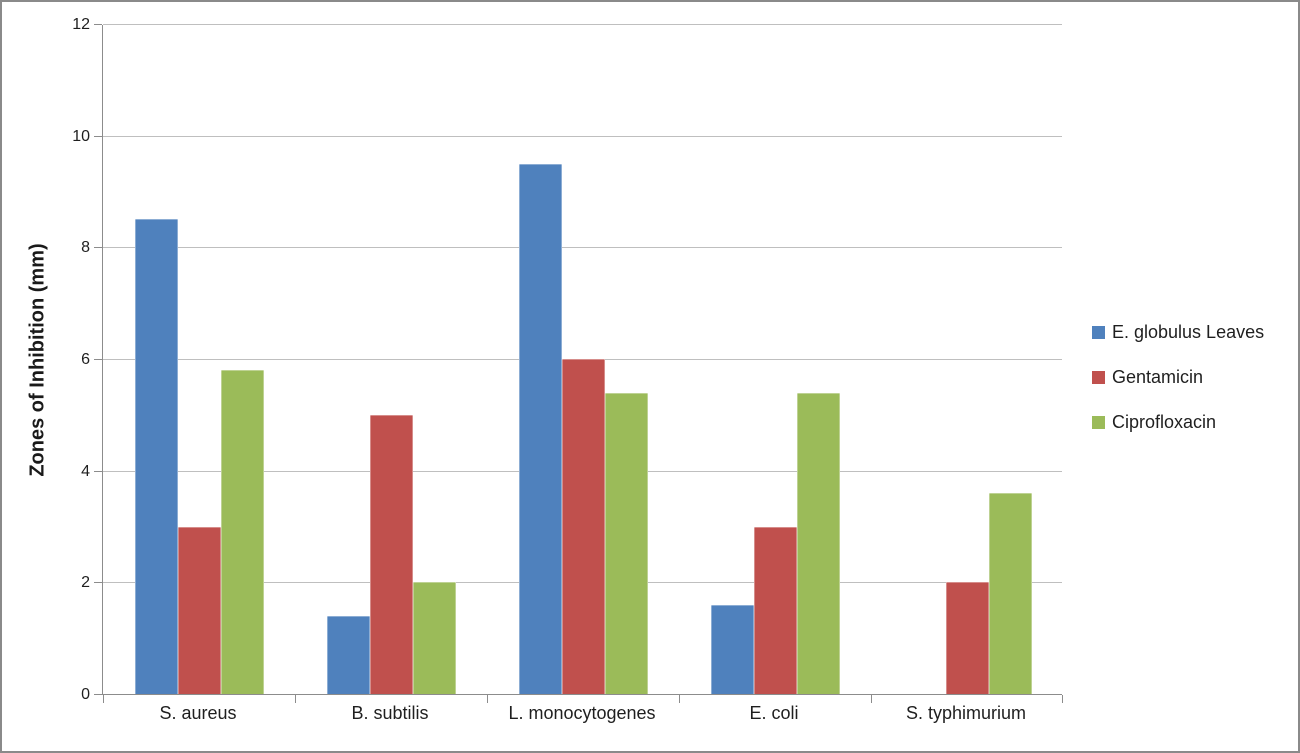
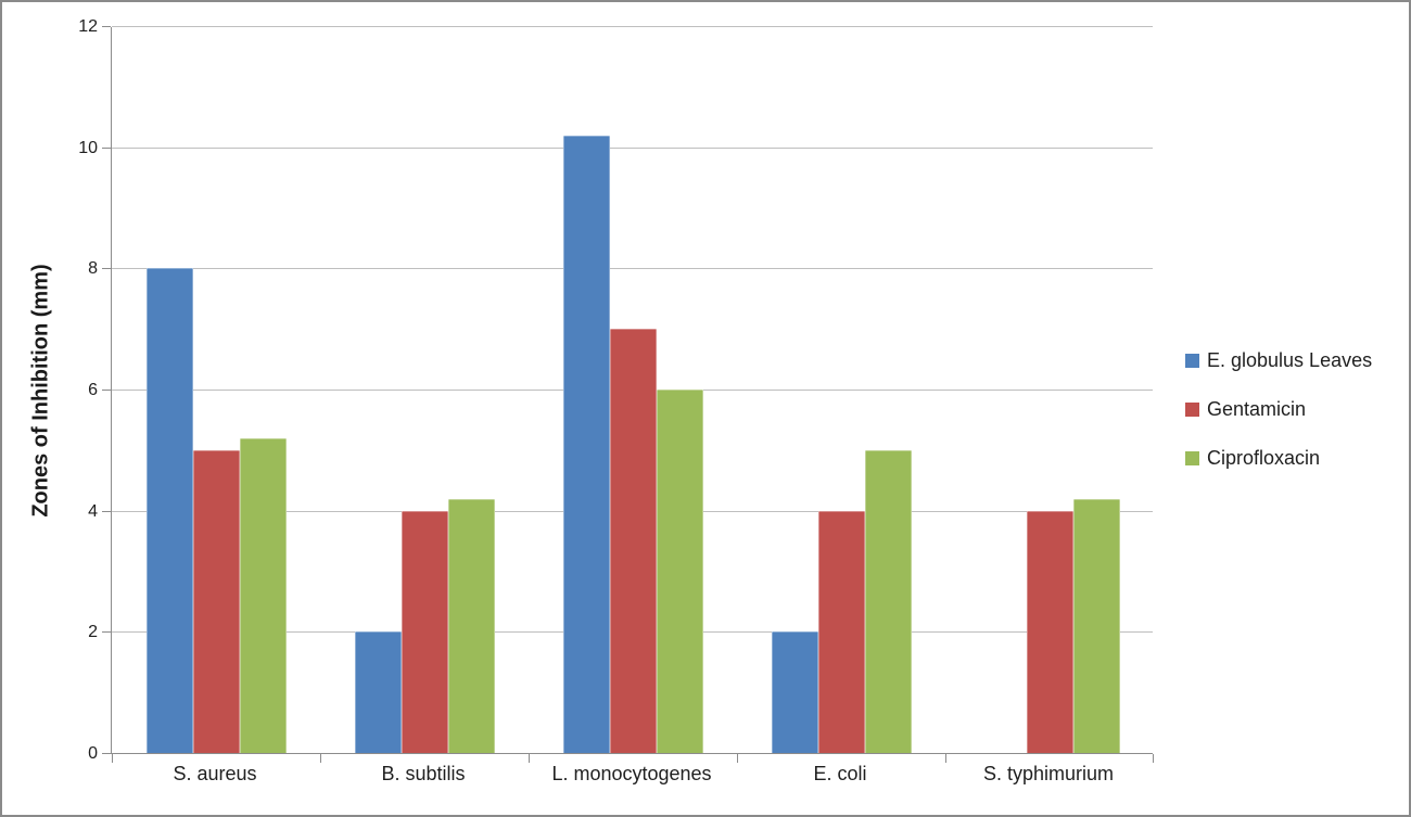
E. globulus Leaves/S. aureus: 8.5 -> 8.0
Gentamicin/S. aureus: 3 -> 5
Ciprofloxacin/S. aureus: 5.8 -> 5.2
E. globulus Leaves/B. subtilis: 1.4 -> 2.0
Gentamicin/B. subtilis: 5 -> 4
Ciprofloxacin/B. subtilis: 2.0 -> 4.2
E. globulus Leaves/L. monocytogenes: 9.5 -> 10.2
Gentamicin/L. monocytogenes: 6 -> 7
Ciprofloxacin/L. monocytogenes: 5.4 -> 6.0
E. globulus Leaves/E. coli: 1.6 -> 2.0
Gentamicin/E. coli: 3 -> 4
Ciprofloxacin/E. coli: 5.4 -> 5.0
Gentamicin/S. typhimurium: 2 -> 4
Ciprofloxacin/S. typhimurium: 3.6 -> 4.2
